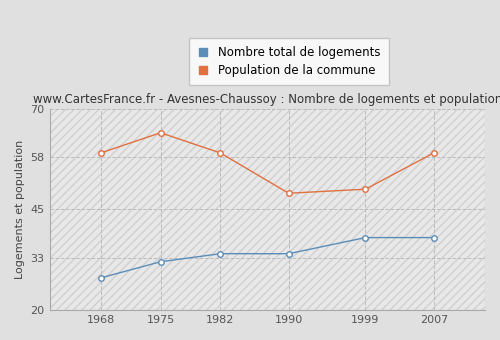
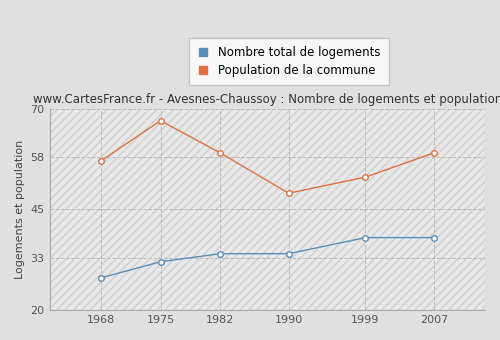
Population de la commune/1968: 59 -> 57
Population de la commune/1975: 64 -> 67
Population de la commune/1999: 50 -> 53
